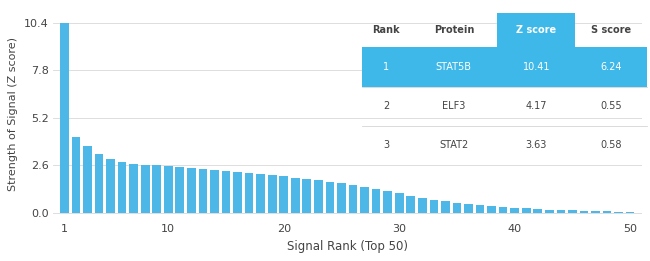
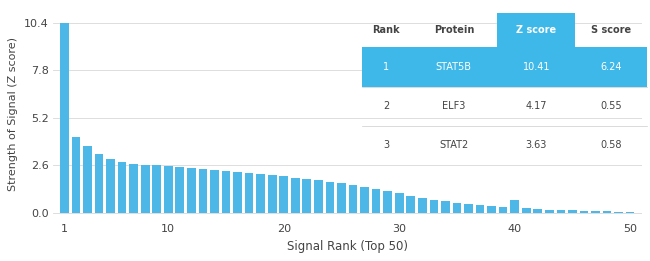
40: 0.3 -> 0.7
